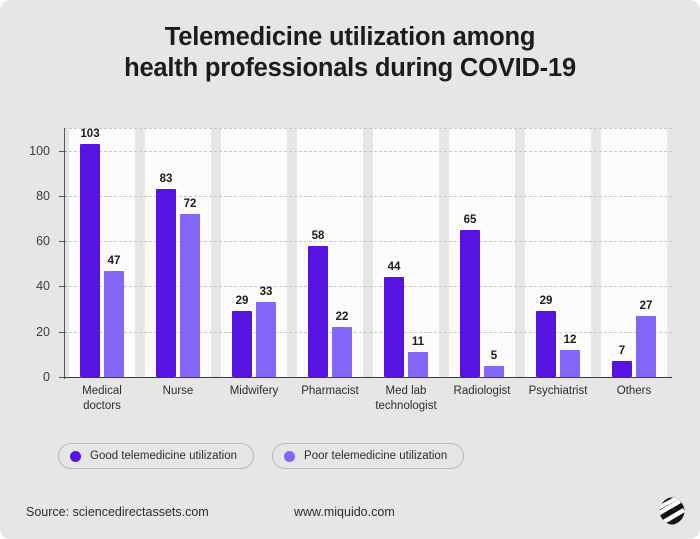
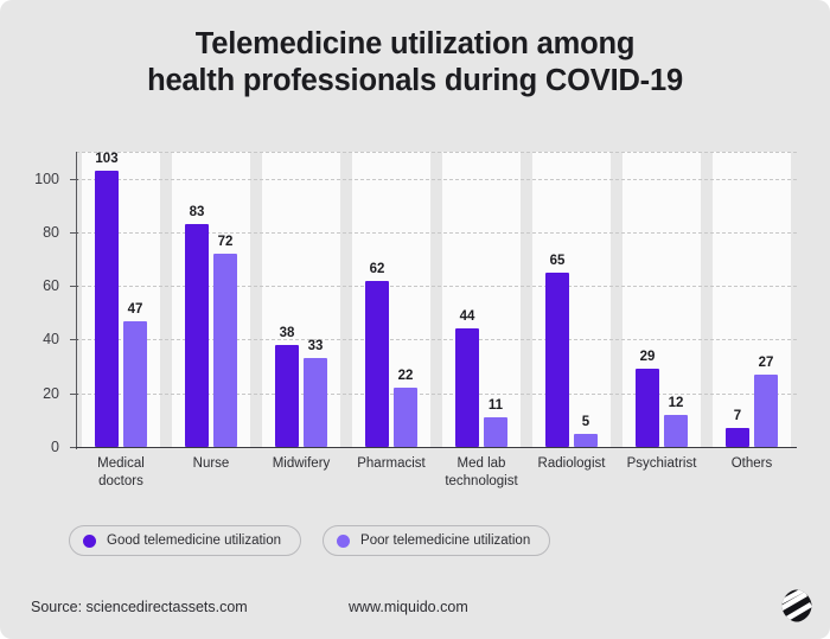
Good telemedicine utilization/Midwifery: 29 -> 38
Good telemedicine utilization/Pharmacist: 58 -> 62
